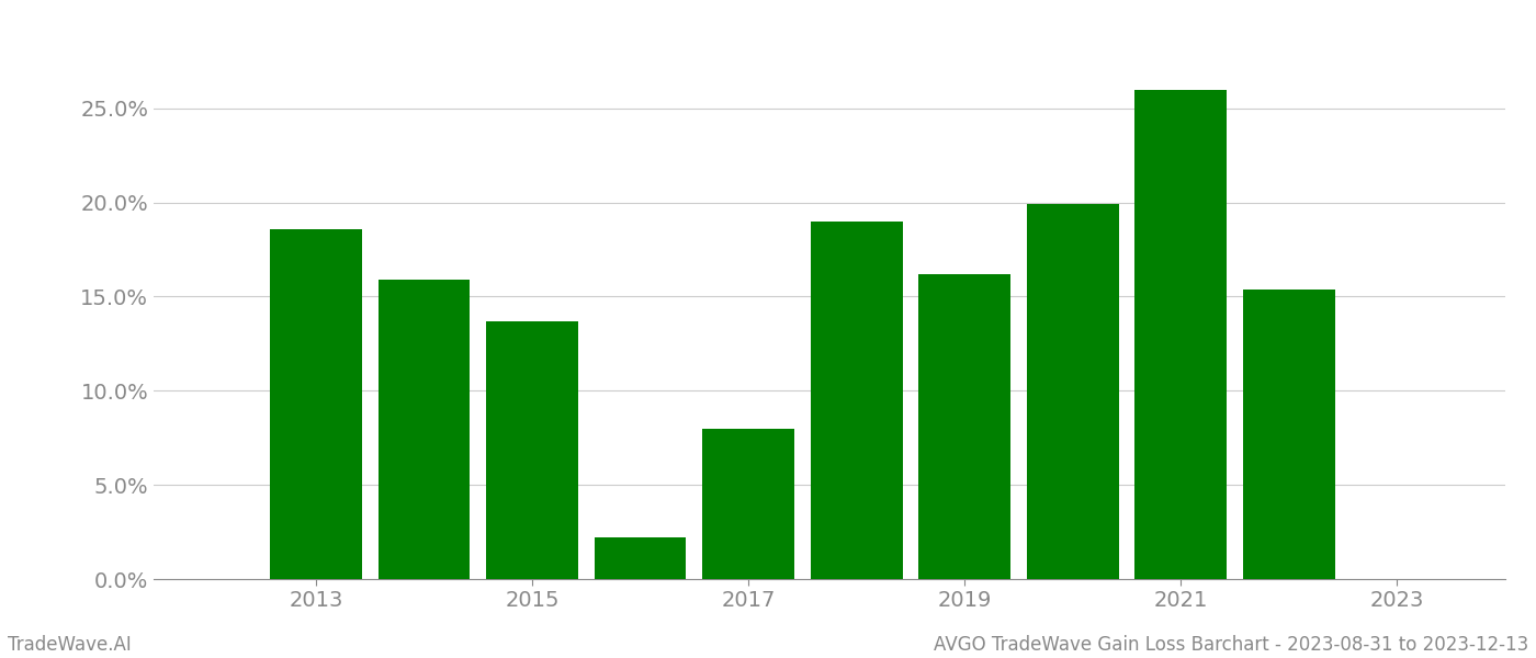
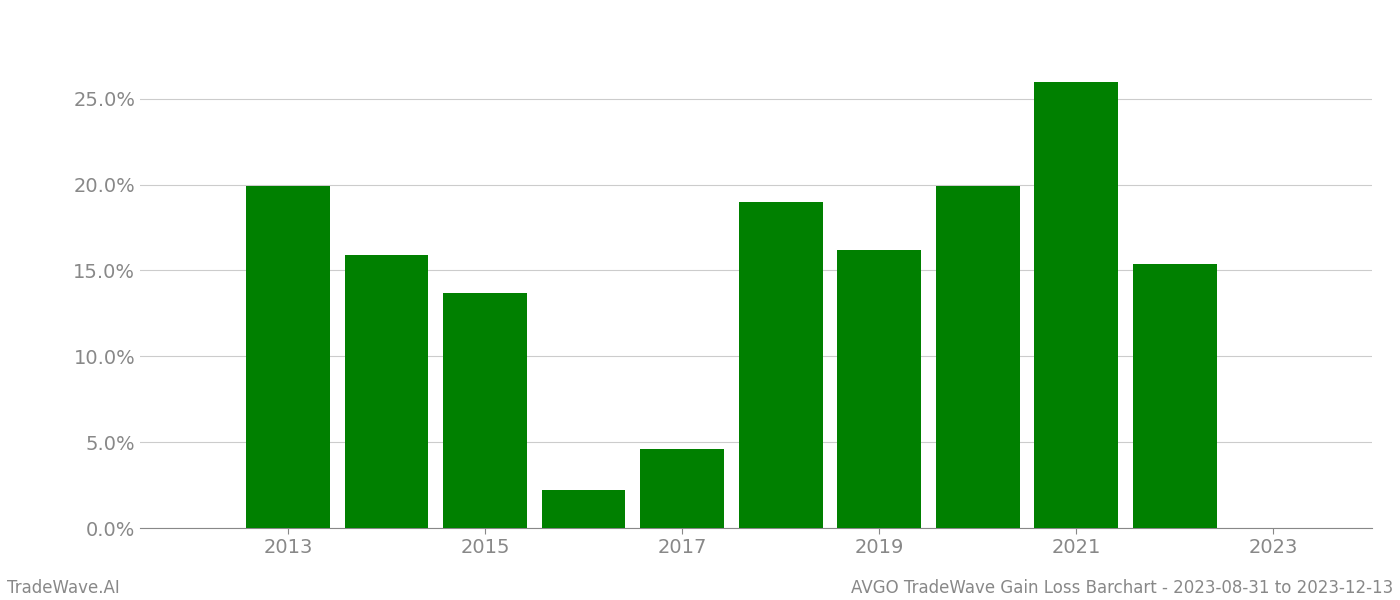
2013: 18.6% -> 19.9%
2017: 8.0% -> 4.6%
